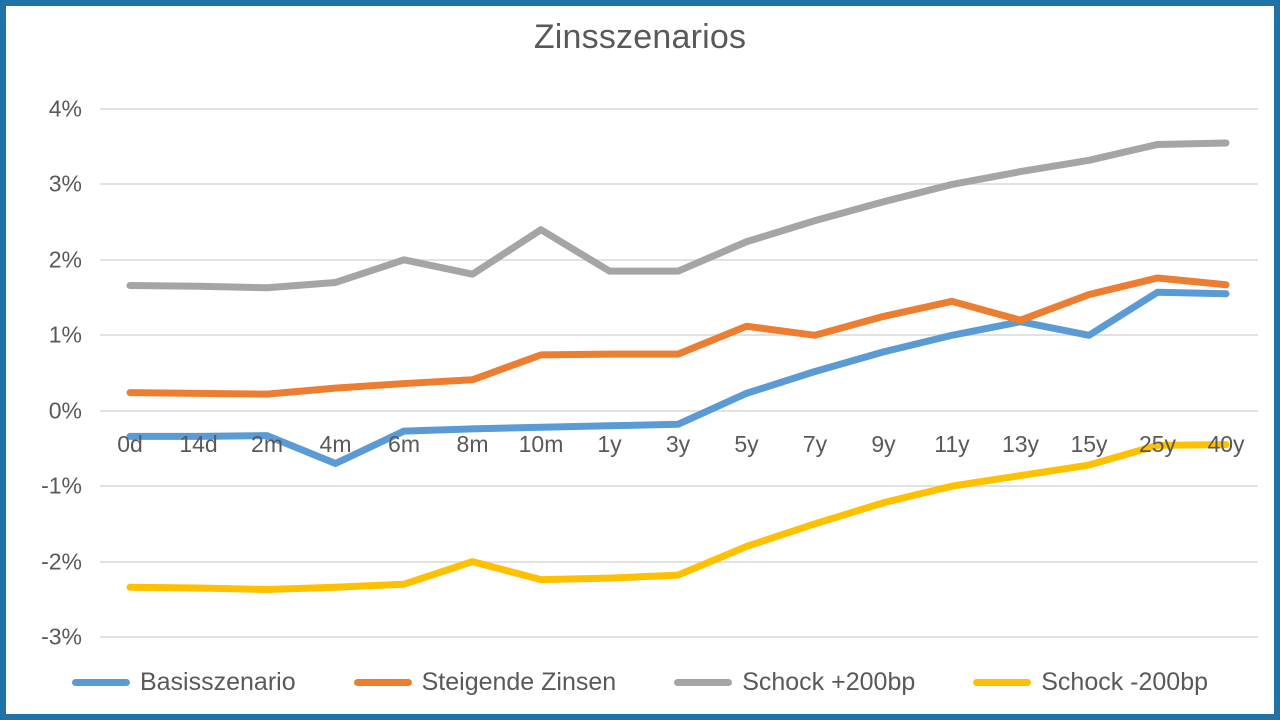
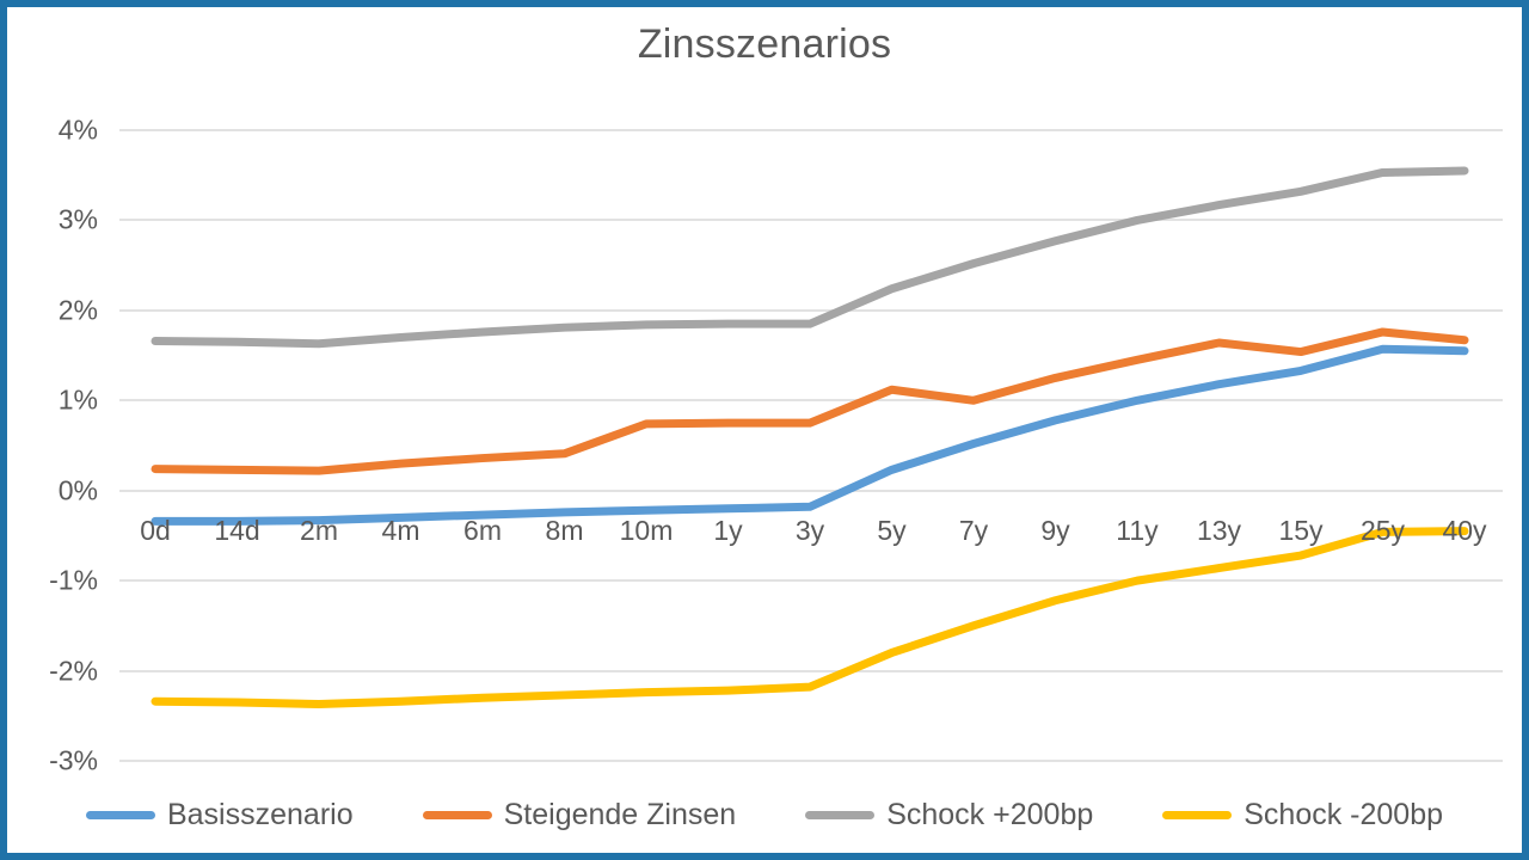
Basisszenario/4m: -0.7% -> -0.3%
Schock +200bp/6m: 2.0% -> 1.8%
Schock -200bp/8m: -2.0% -> -2.3%
Schock +200bp/10m: 2.4% -> 1.8%
Steigende Zinsen/13y: 1.2% -> 1.6%
Basisszenario/15y: 1.0% -> 1.3%
